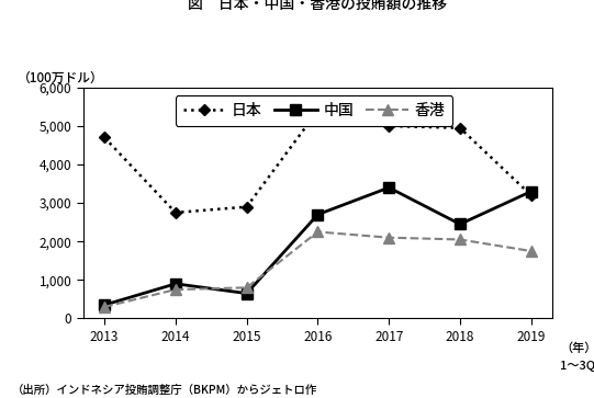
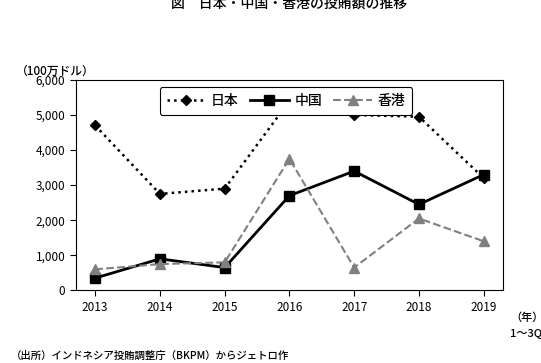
香港/2013: 300 -> 600
香港/2016: 2,250 -> 3,750
香港/2017: 2,100 -> 650
香港/2019: 1,750 -> 1,400
